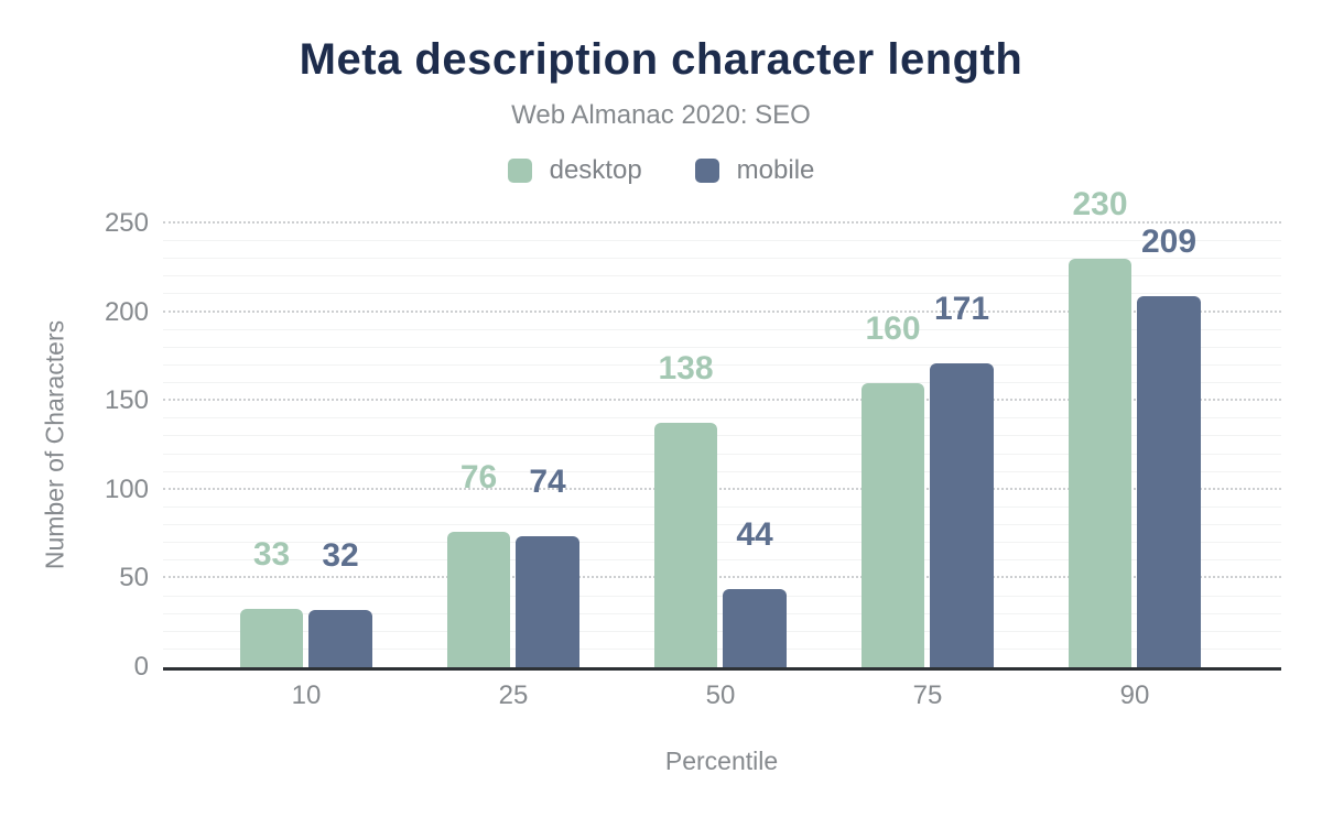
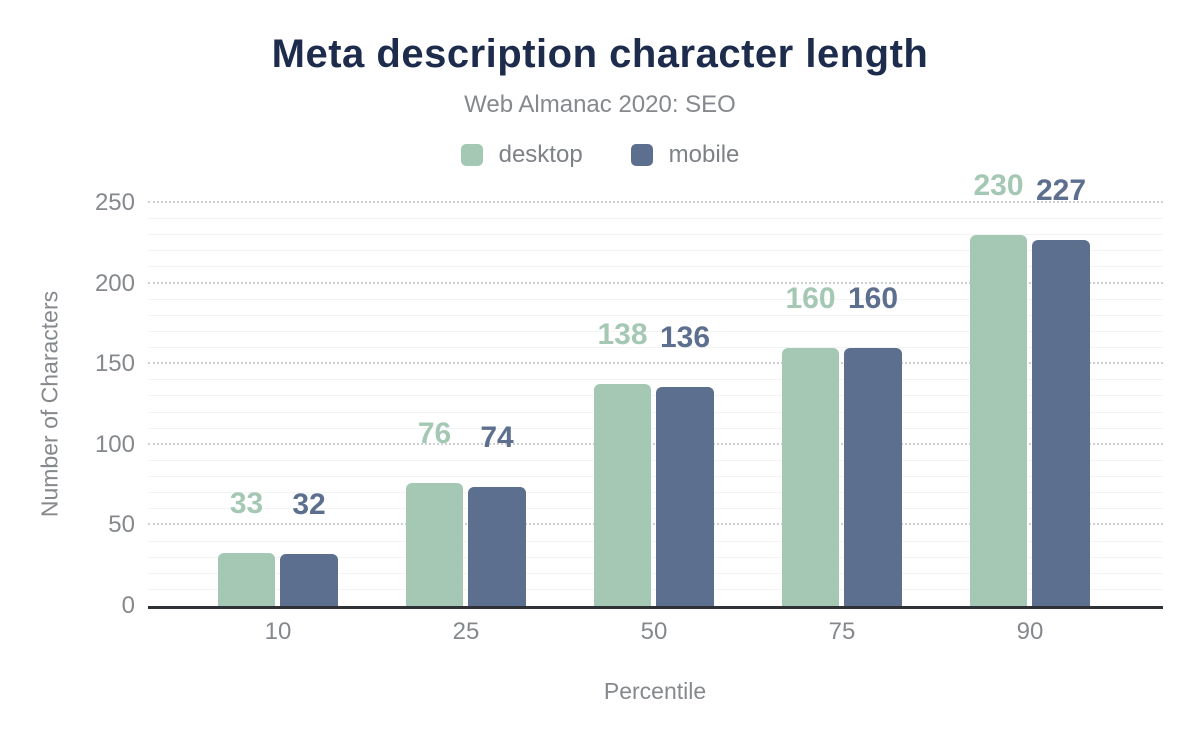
mobile/50: 44 -> 136
mobile/75: 171 -> 160
mobile/90: 209 -> 227
